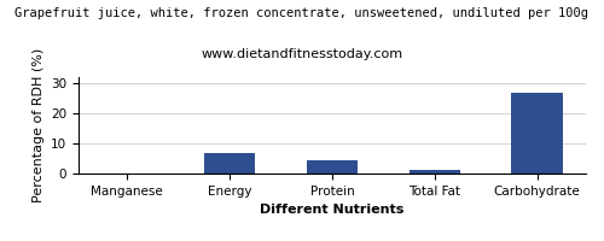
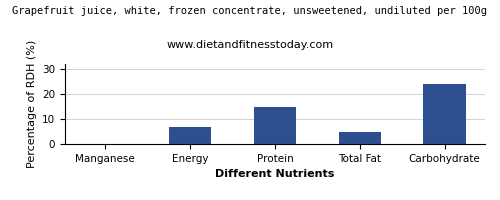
Protein: 4.5 -> 15.0
Total Fat: 1.1 -> 5.0
Carbohydrate: 27.0 -> 24.0
